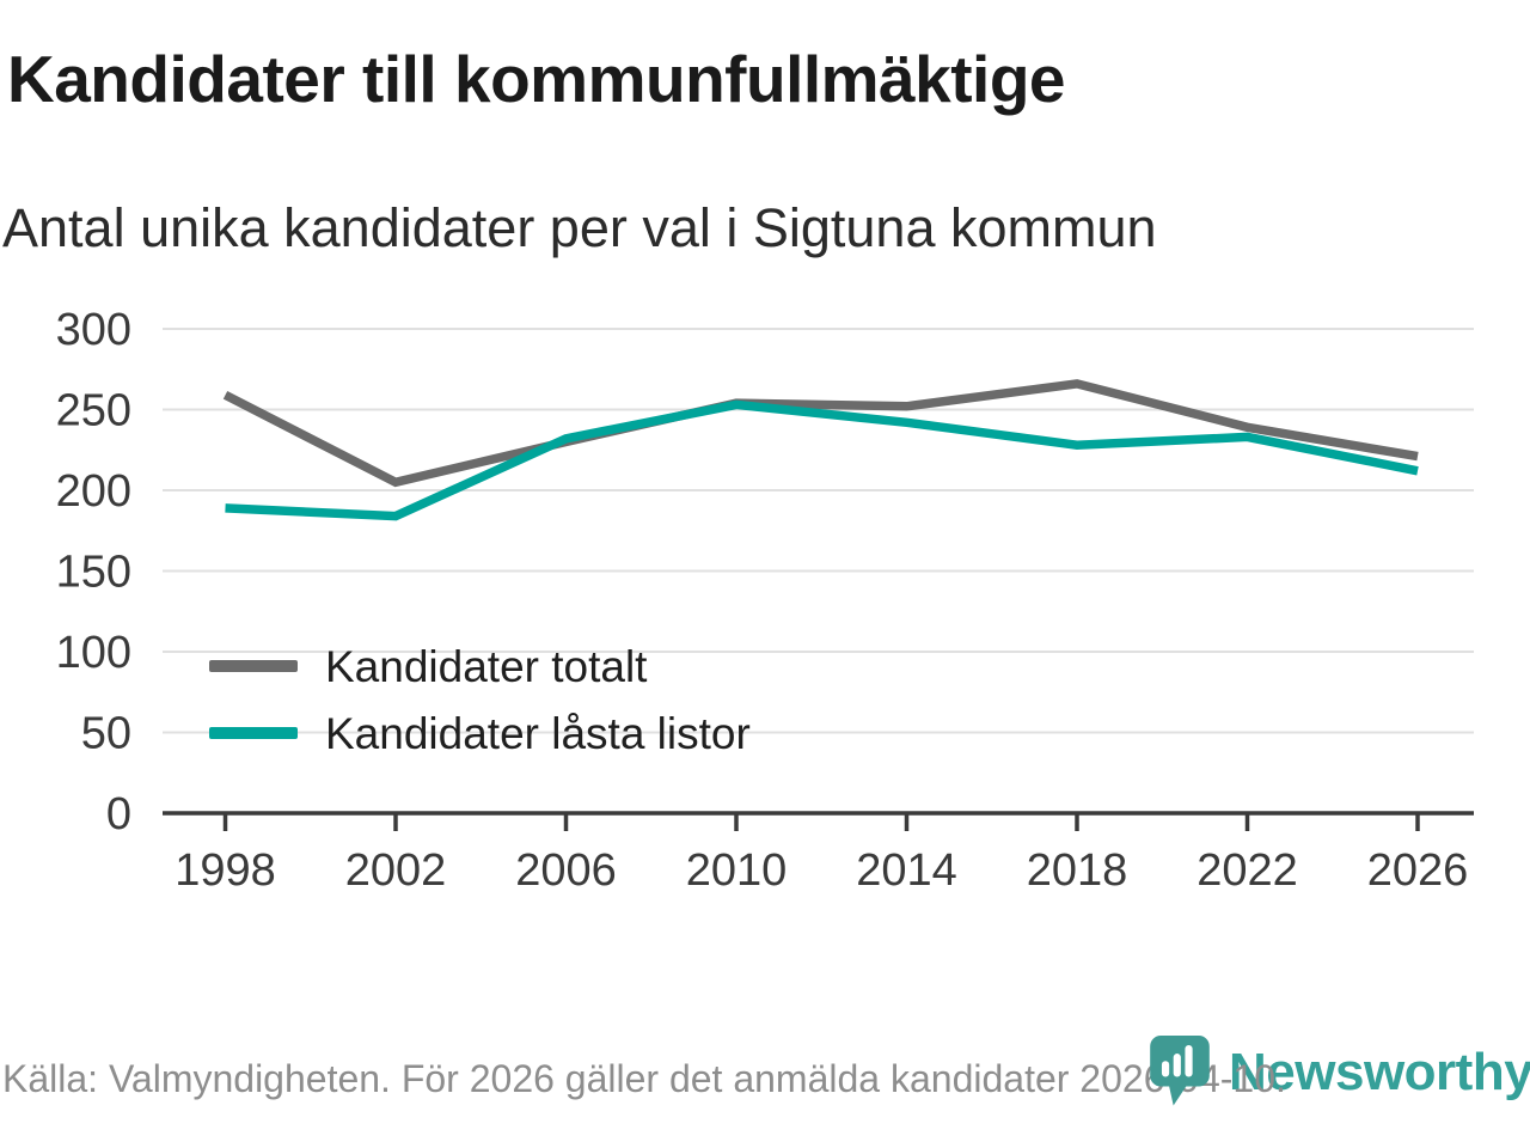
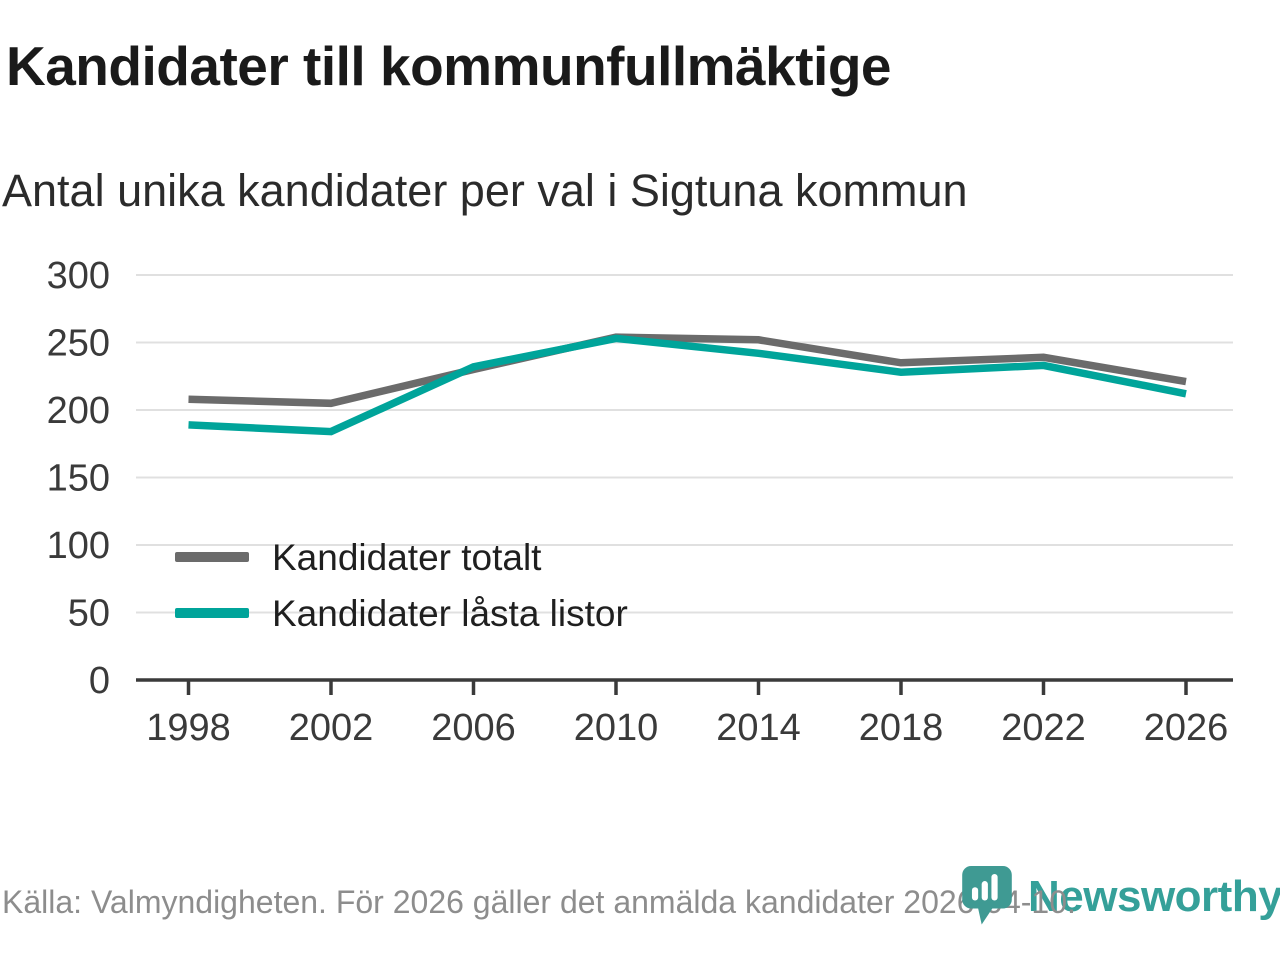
Kandidater totalt/1998: 259 -> 208
Kandidater totalt/2018: 266 -> 235
